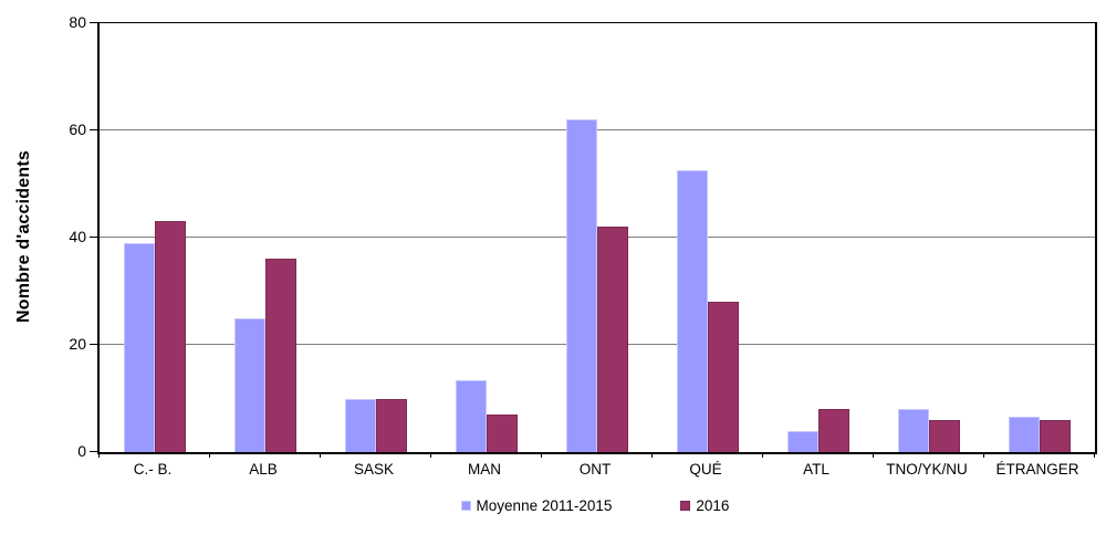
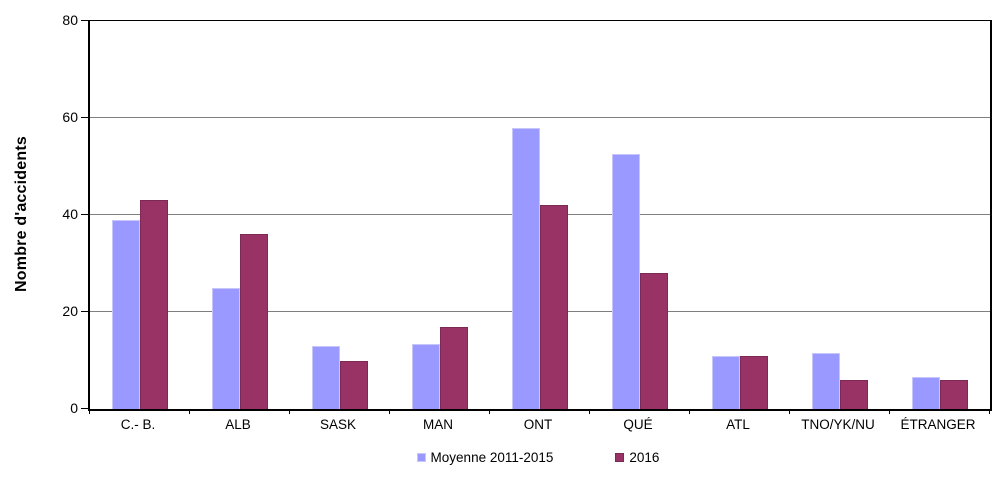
Moyenne 2011-2015/SASK: 10 -> 13
2016/MAN: 7 -> 17
Moyenne 2011-2015/ONT: 62 -> 58
Moyenne 2011-2015/ATL: 4 -> 11
2016/ATL: 8 -> 11
Moyenne 2011-2015/TNO/YK/NU: 8 -> 12
